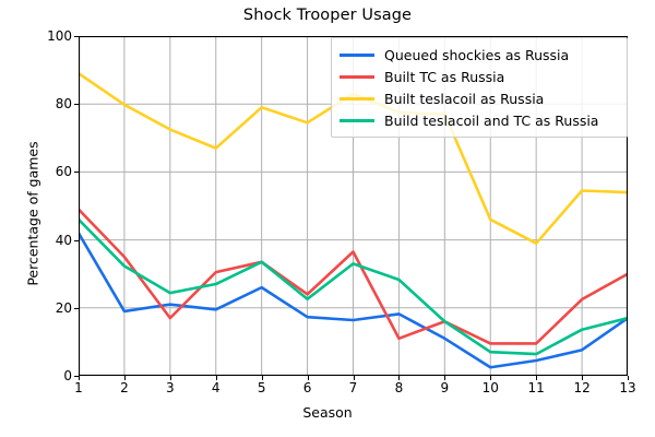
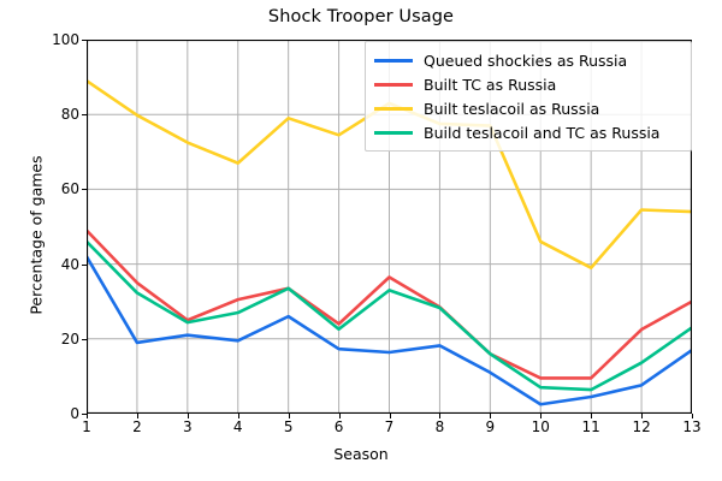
Built TC as Russia/3: 17 -> 25
Built TC as Russia/8: 11 -> 28
Build teslacoil and TC as Russia/13: 17 -> 23
